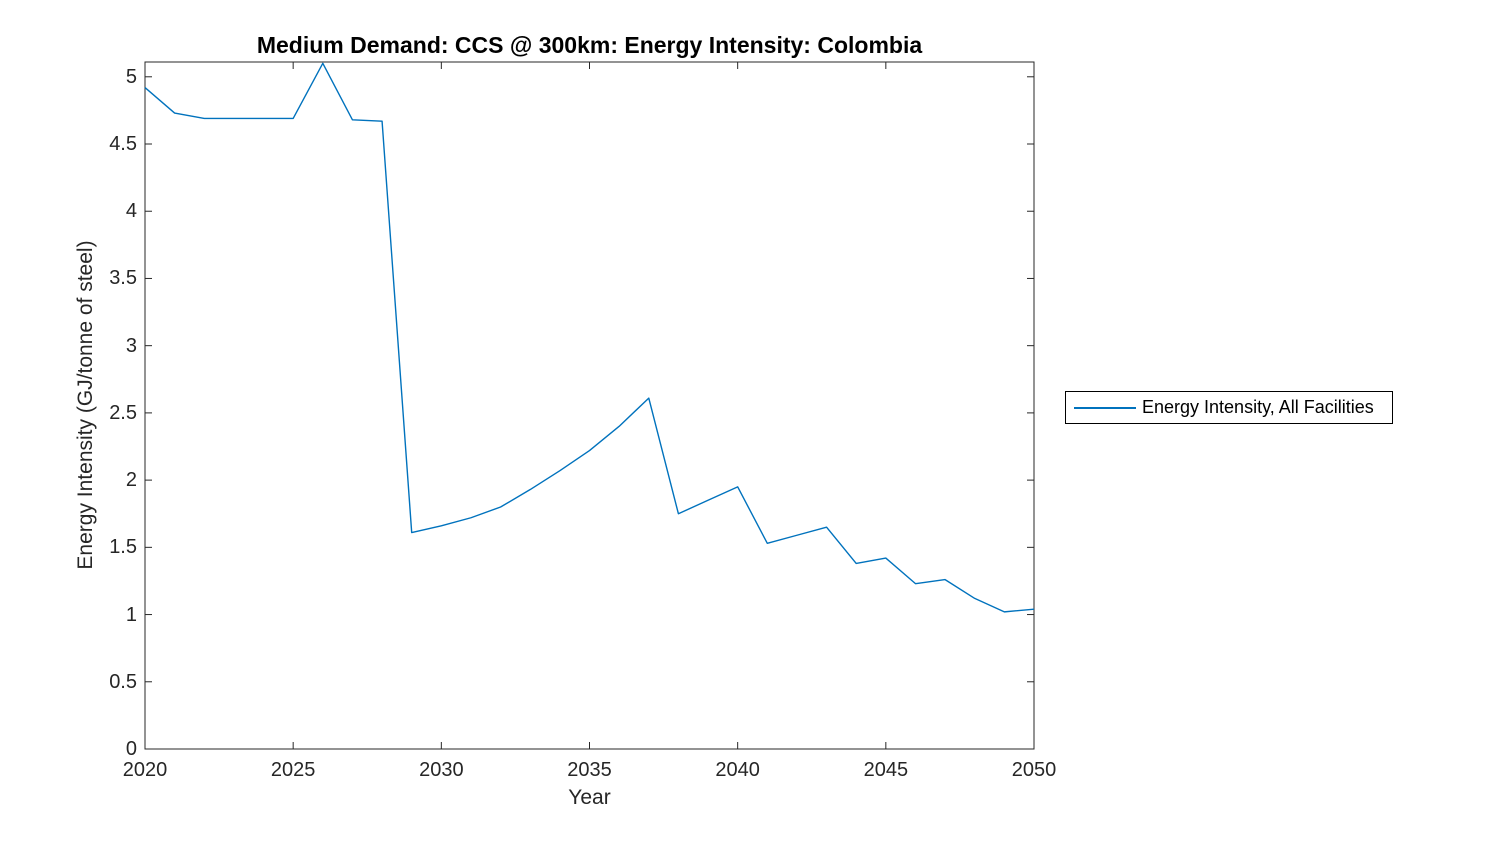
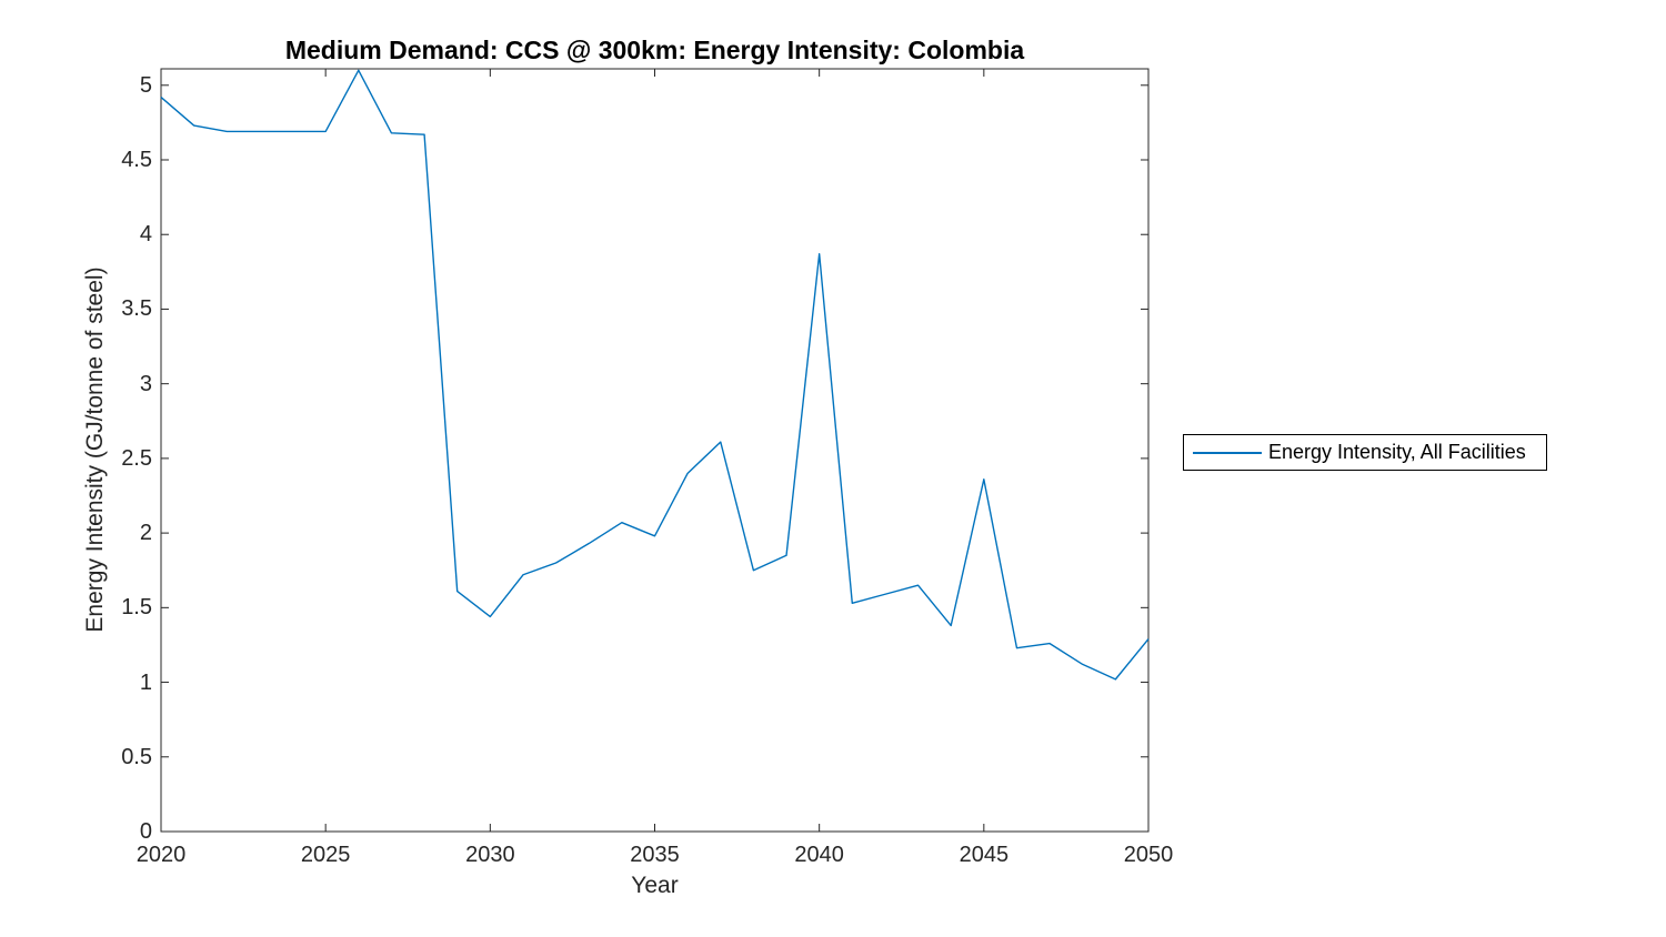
2030: 1.66 -> 1.44
2035: 2.22 -> 1.98
2040: 1.95 -> 3.87
2045: 1.42 -> 2.36
2050: 1.04 -> 1.29
